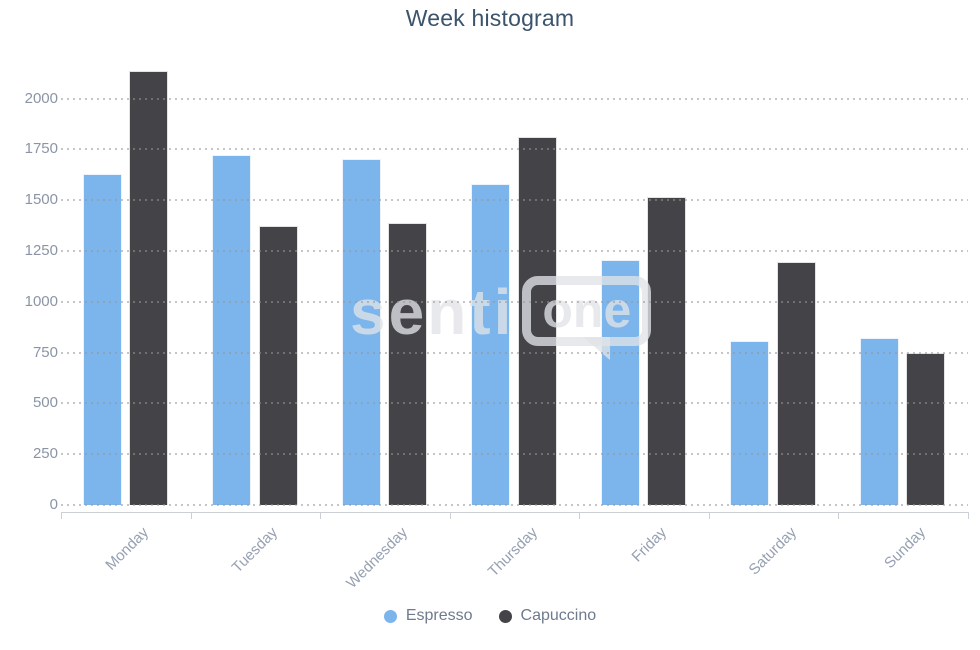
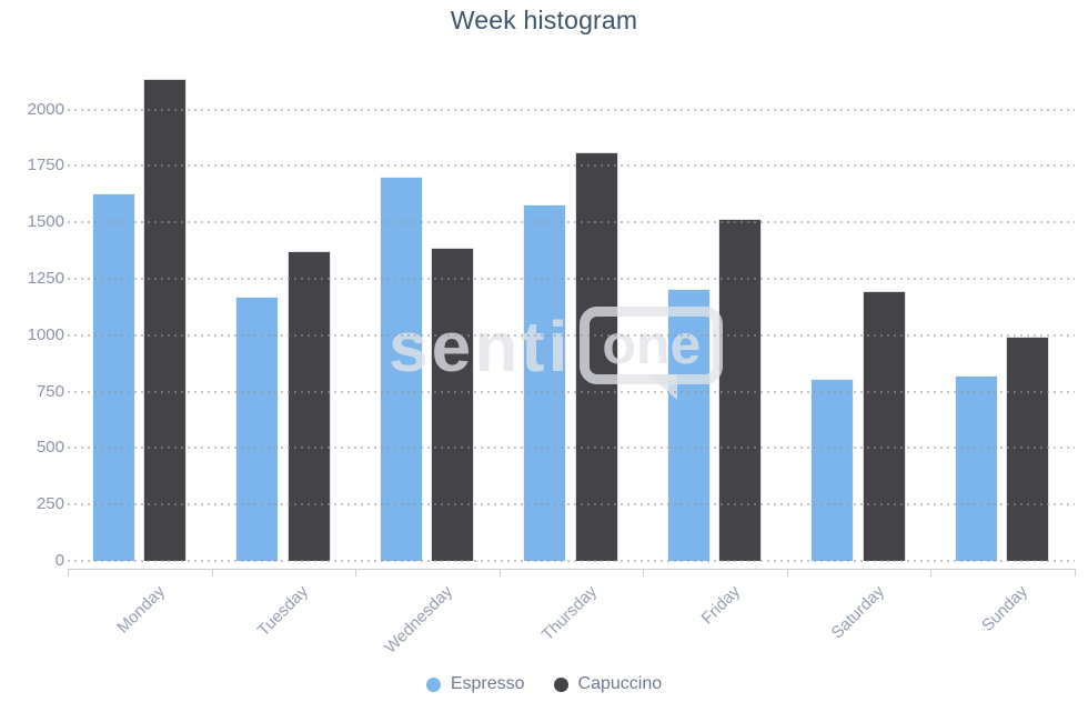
Espresso/Tuesday: 1720 -> 1170
Capuccino/Sunday: 750 -> 1000
